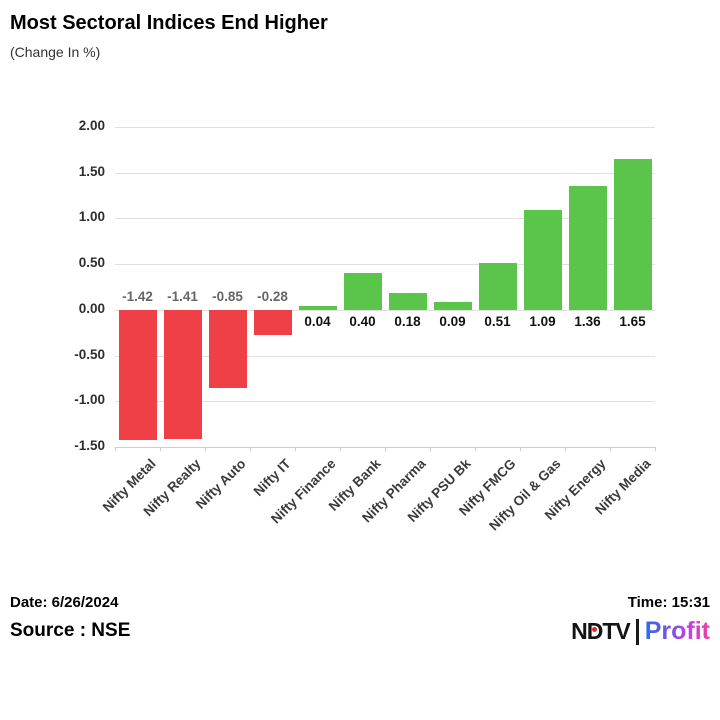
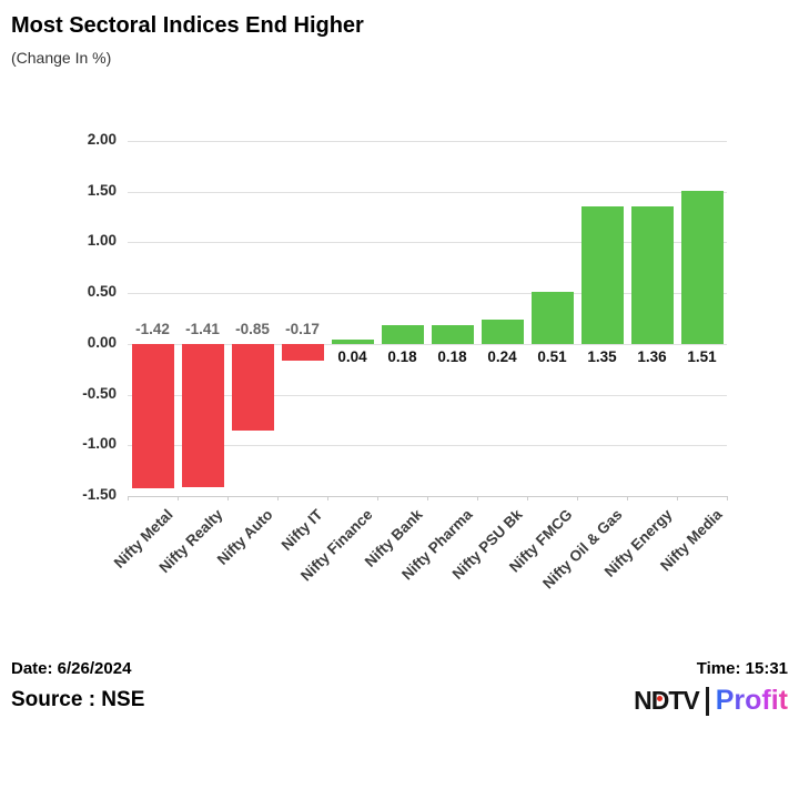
Nifty IT: -0.28 -> -0.17
Nifty Bank: 0.40 -> 0.18
Nifty PSU Bk: 0.09 -> 0.24
Nifty Oil & Gas: 1.09 -> 1.35
Nifty Media: 1.65 -> 1.51
